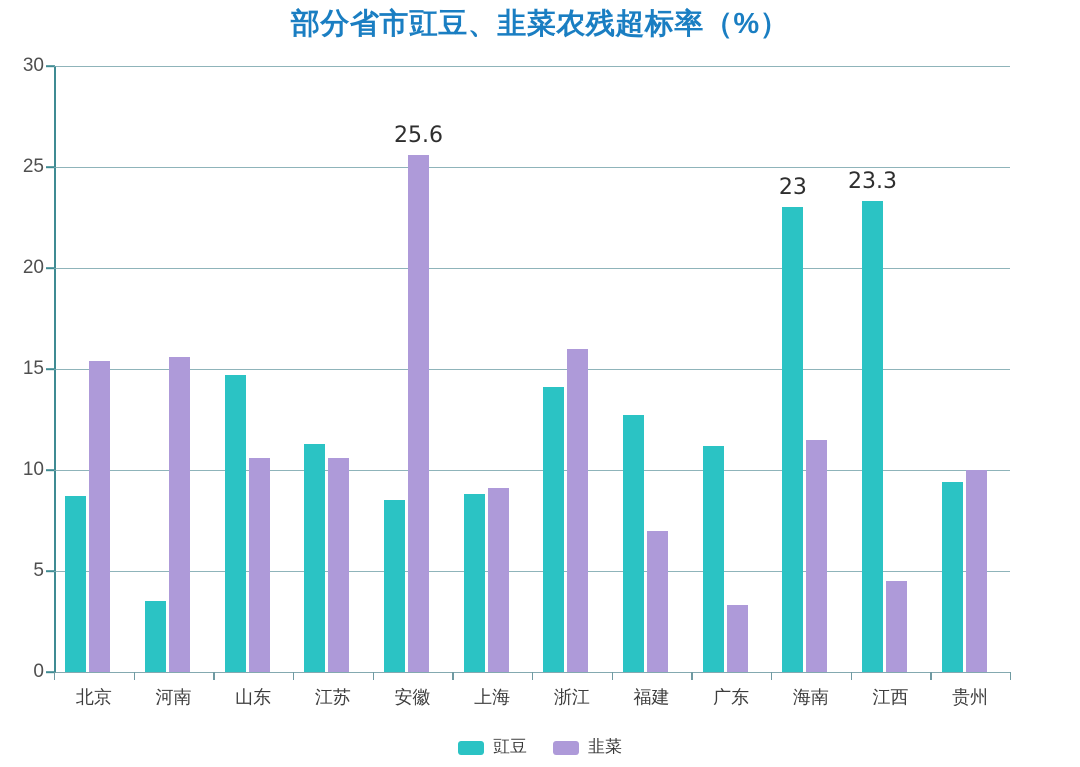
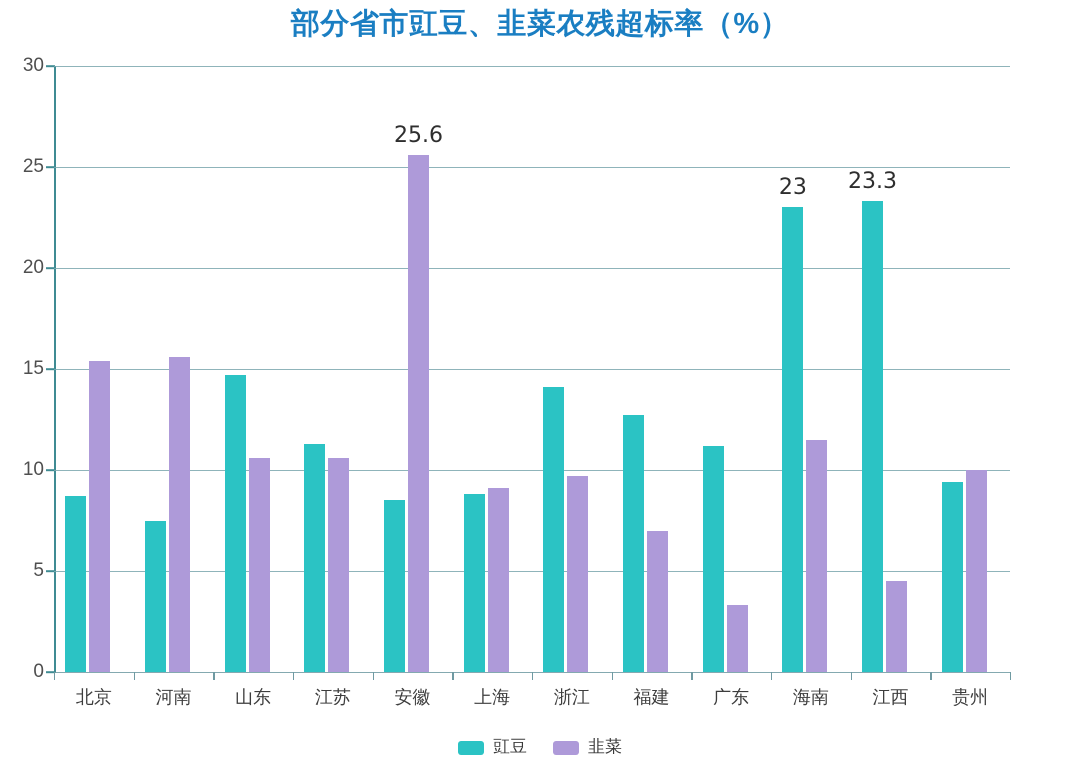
豇豆/河南: 3.5 -> 7.5
韭菜/浙江: 16.0 -> 9.7
